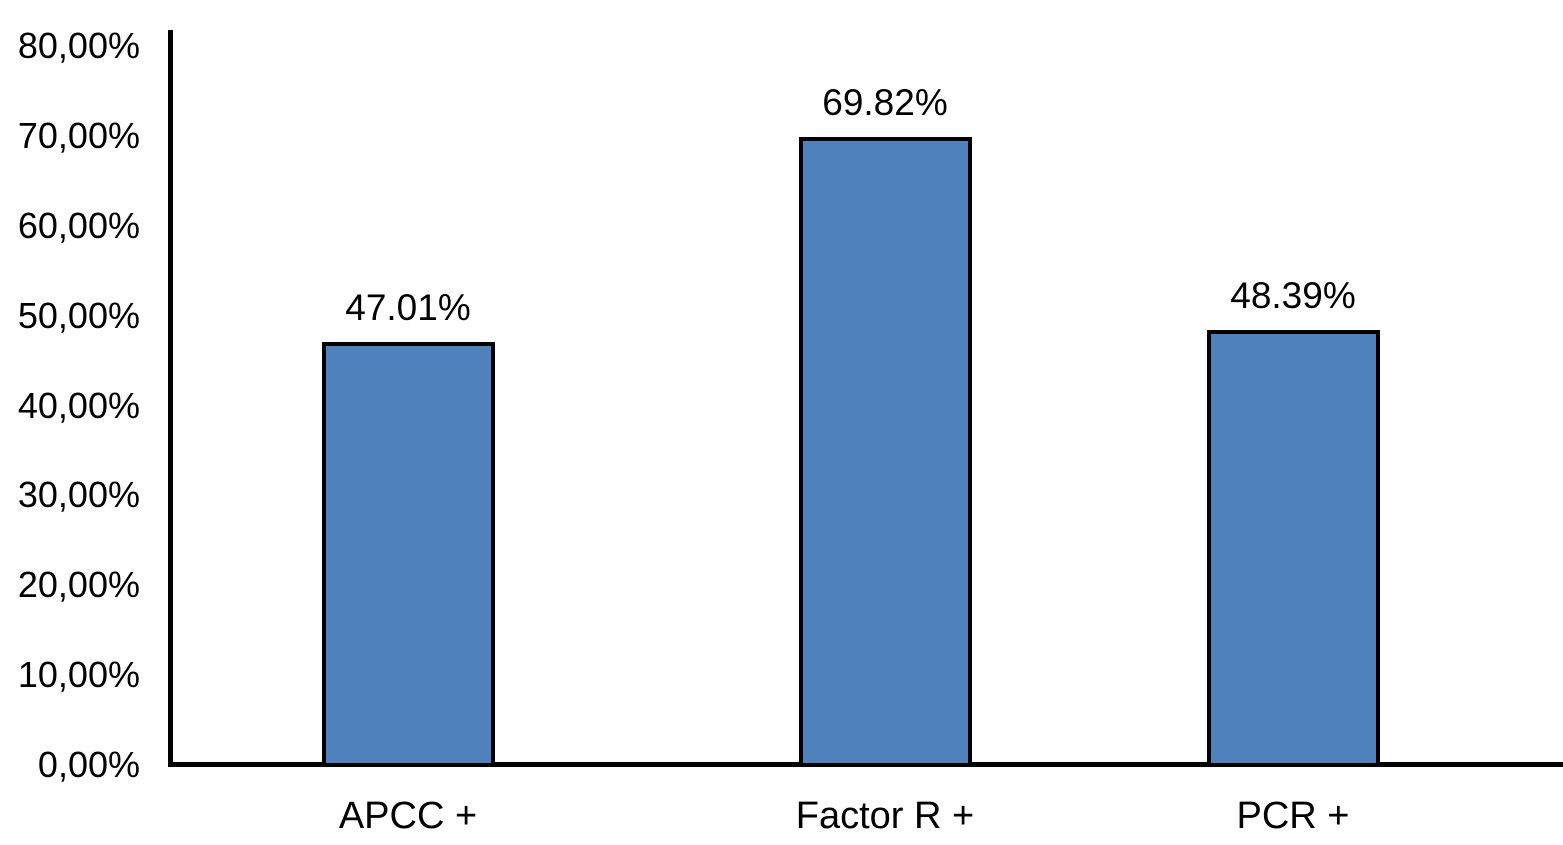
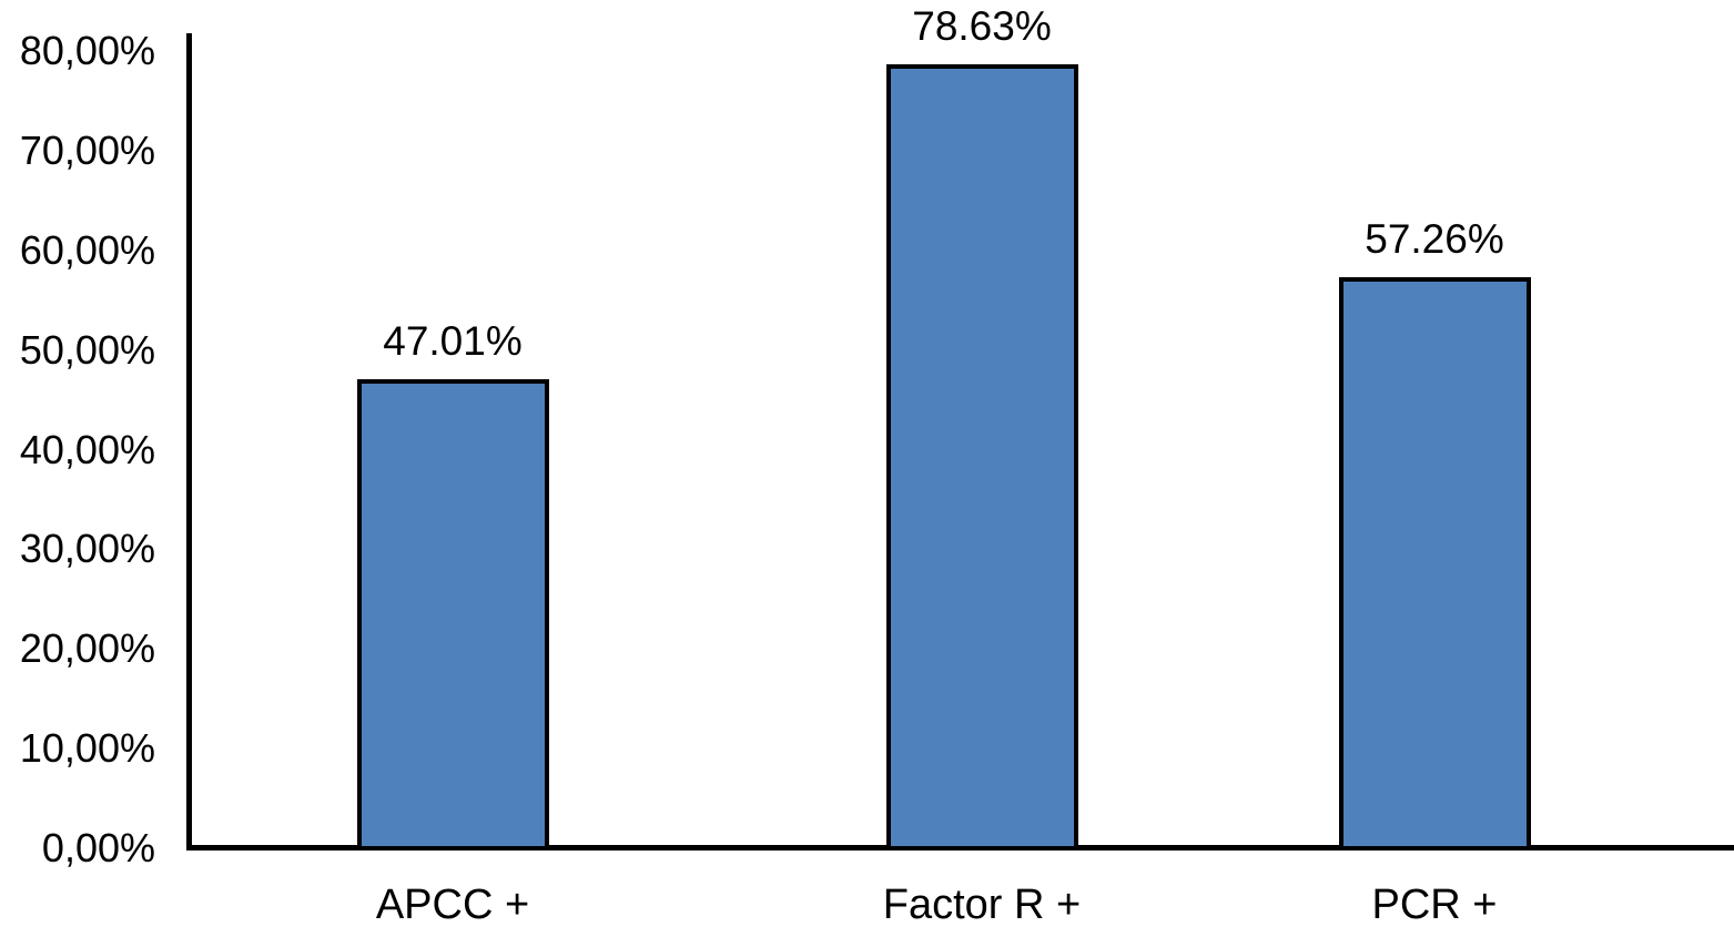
Factor R +: 69.82% -> 78.63%
PCR +: 48.39% -> 57.26%
